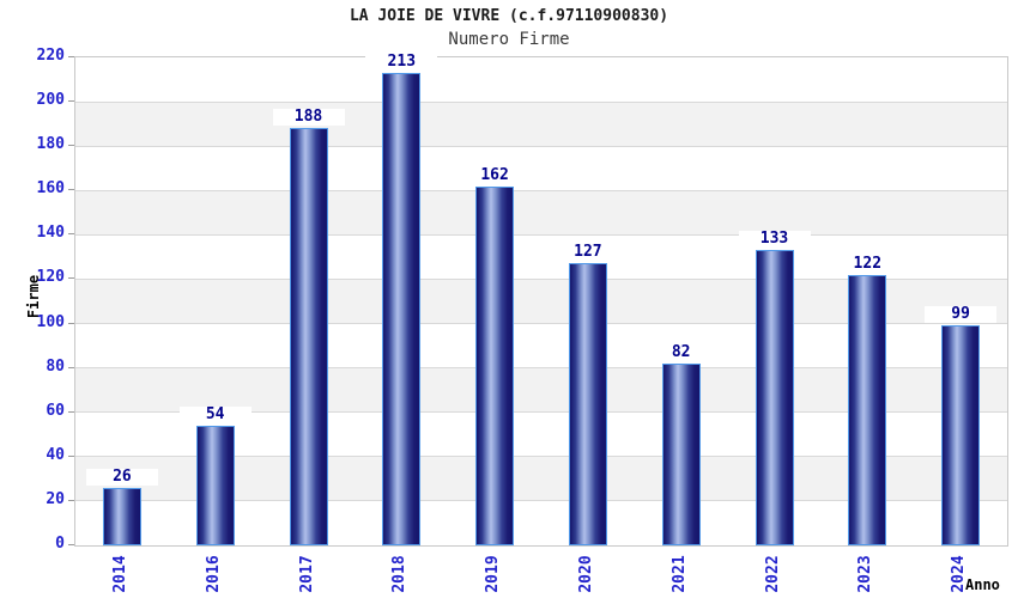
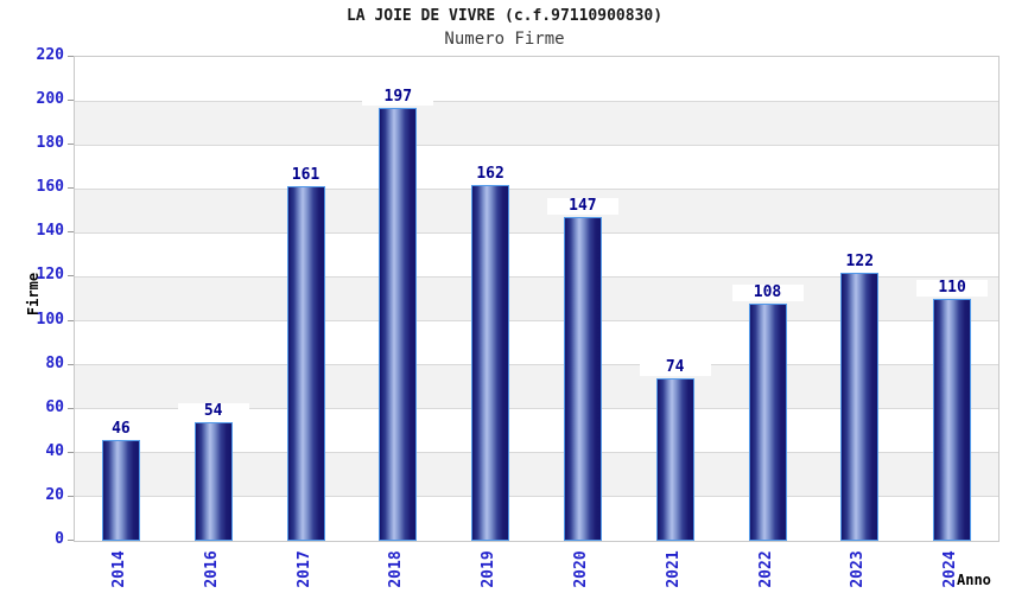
2014: 26 -> 46
2017: 188 -> 161
2018: 213 -> 197
2020: 127 -> 147
2021: 82 -> 74
2022: 133 -> 108
2024: 99 -> 110
